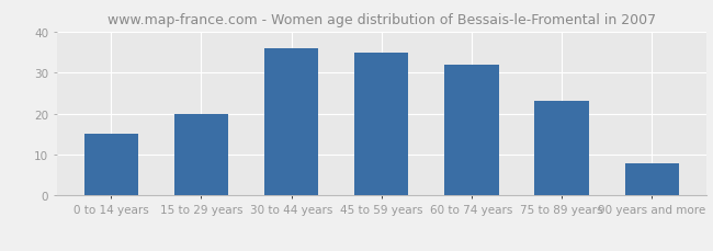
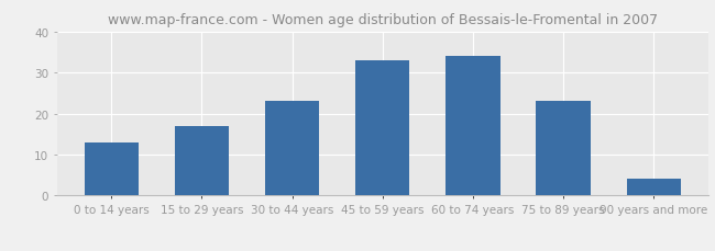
0 to 14 years: 15 -> 13
15 to 29 years: 20 -> 17
30 to 44 years: 36 -> 23
45 to 59 years: 35 -> 33
60 to 74 years: 32 -> 34
90 years and more: 8 -> 4
